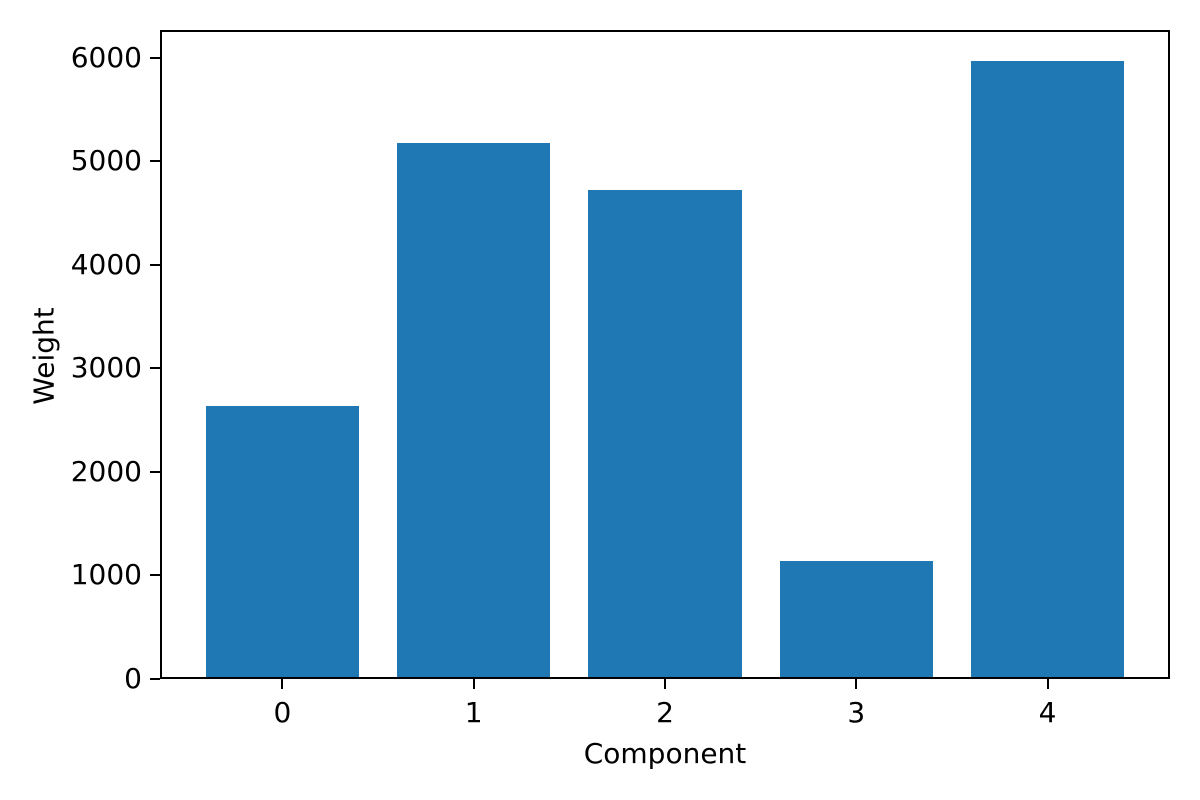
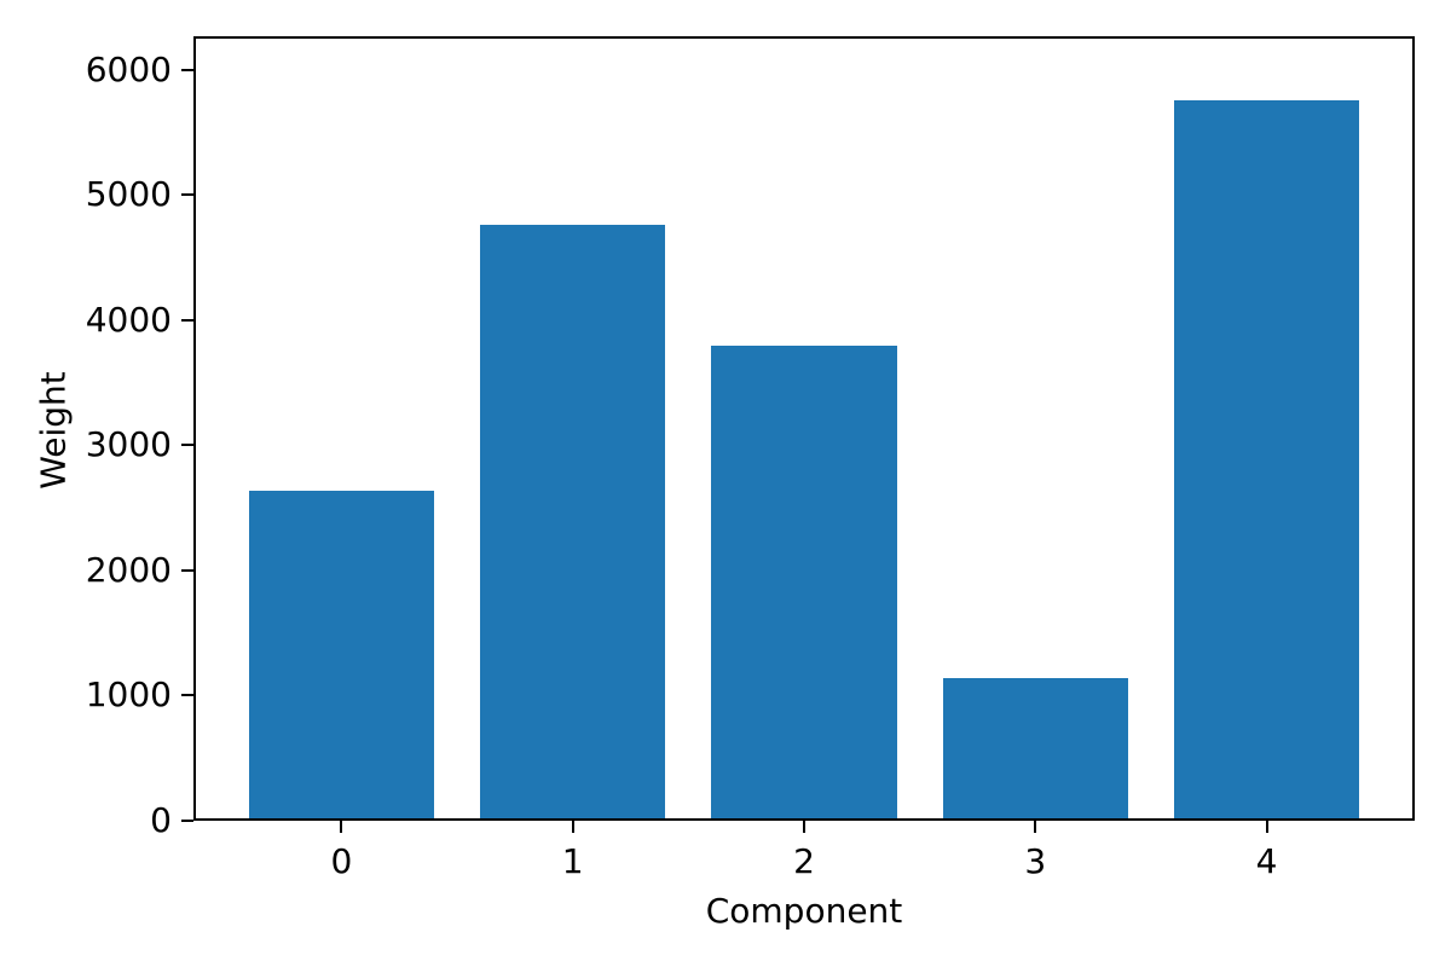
1: 5180 -> 4760
2: 4720 -> 3800
4: 5970 -> 5760
